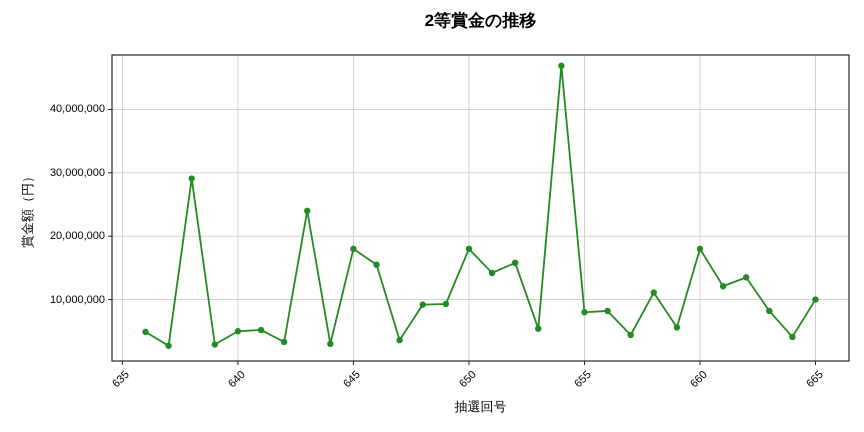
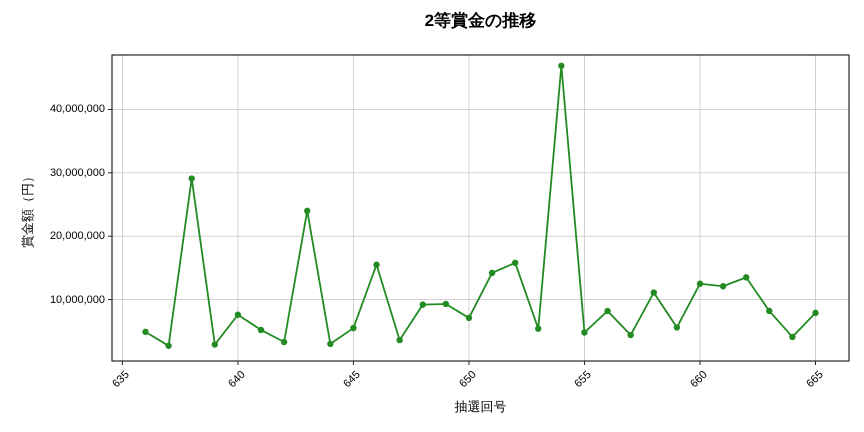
640: 5000000 -> 8000000
645: 18000000 -> 6000000
650: 18000000 -> 7000000
655: 8000000 -> 5000000
660: 18000000 -> 12000000
665: 10000000 -> 8000000
